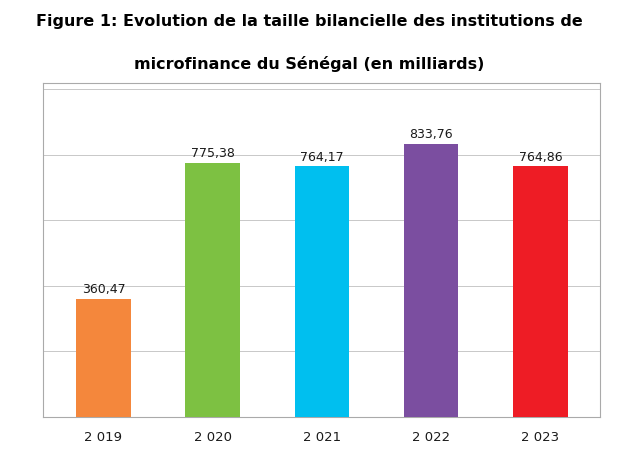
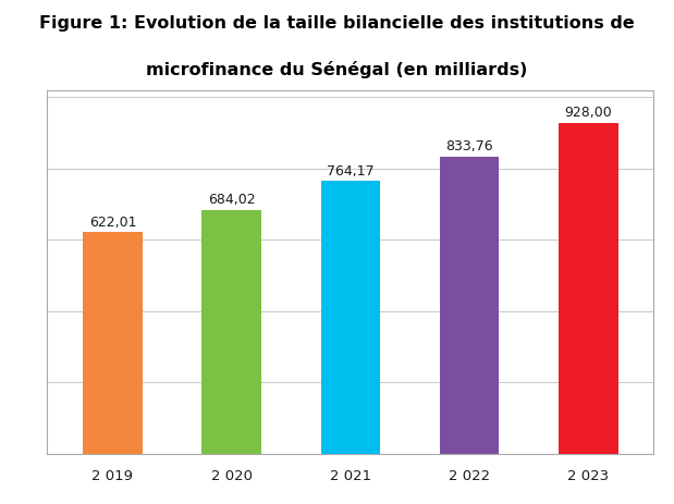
2 019: 360,47 -> 622,01
2 020: 775,38 -> 684,02
2 023: 764,86 -> 928,00
